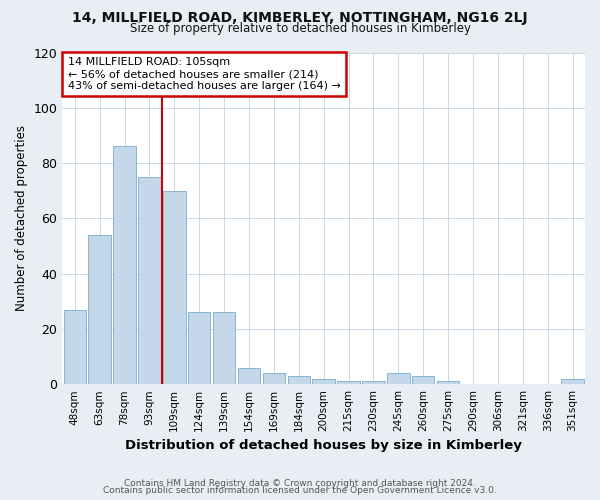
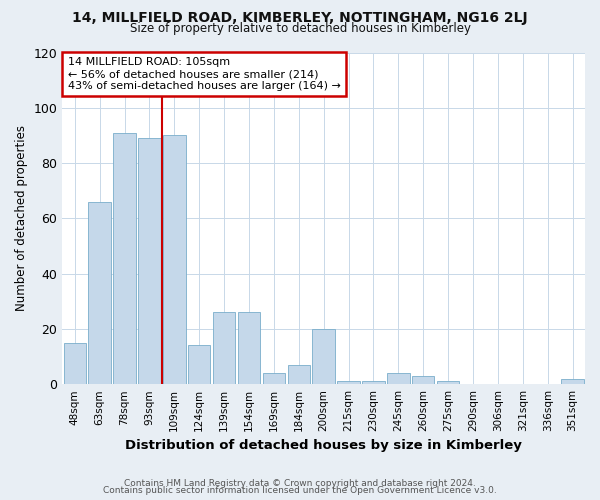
48sqm: 27 -> 15
63sqm: 54 -> 66
78sqm: 86 -> 91
93sqm: 75 -> 89
109sqm: 70 -> 90
124sqm: 26 -> 14
154sqm: 6 -> 26
184sqm: 3 -> 7
200sqm: 2 -> 20
